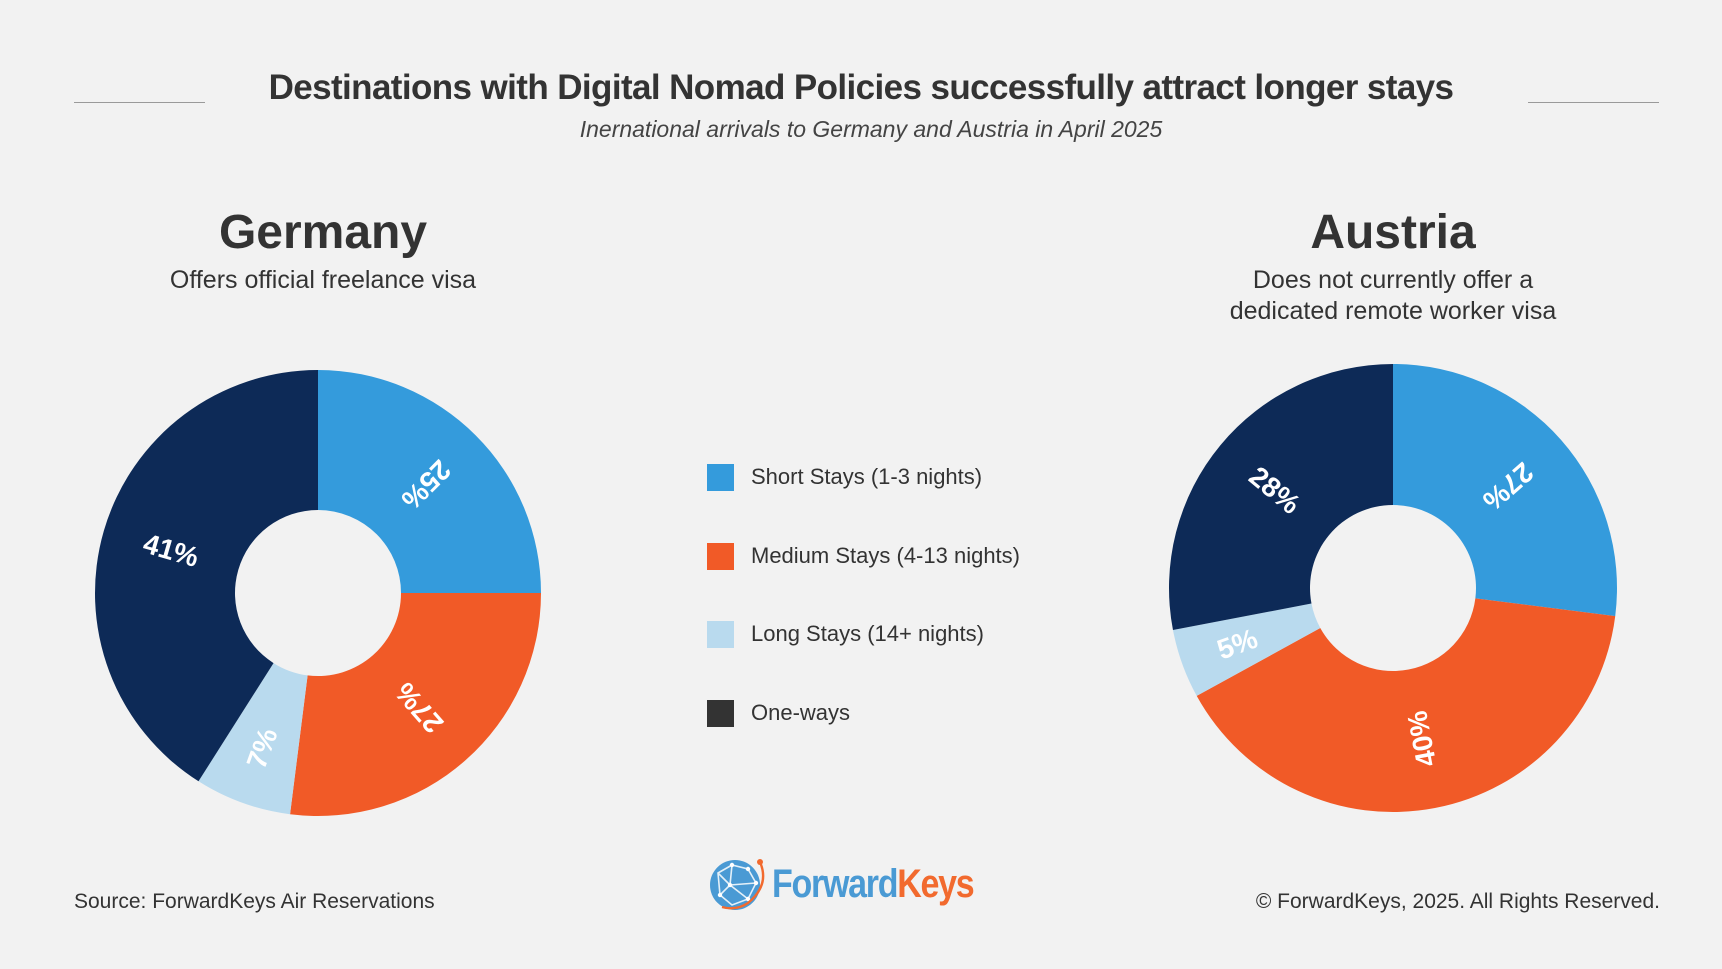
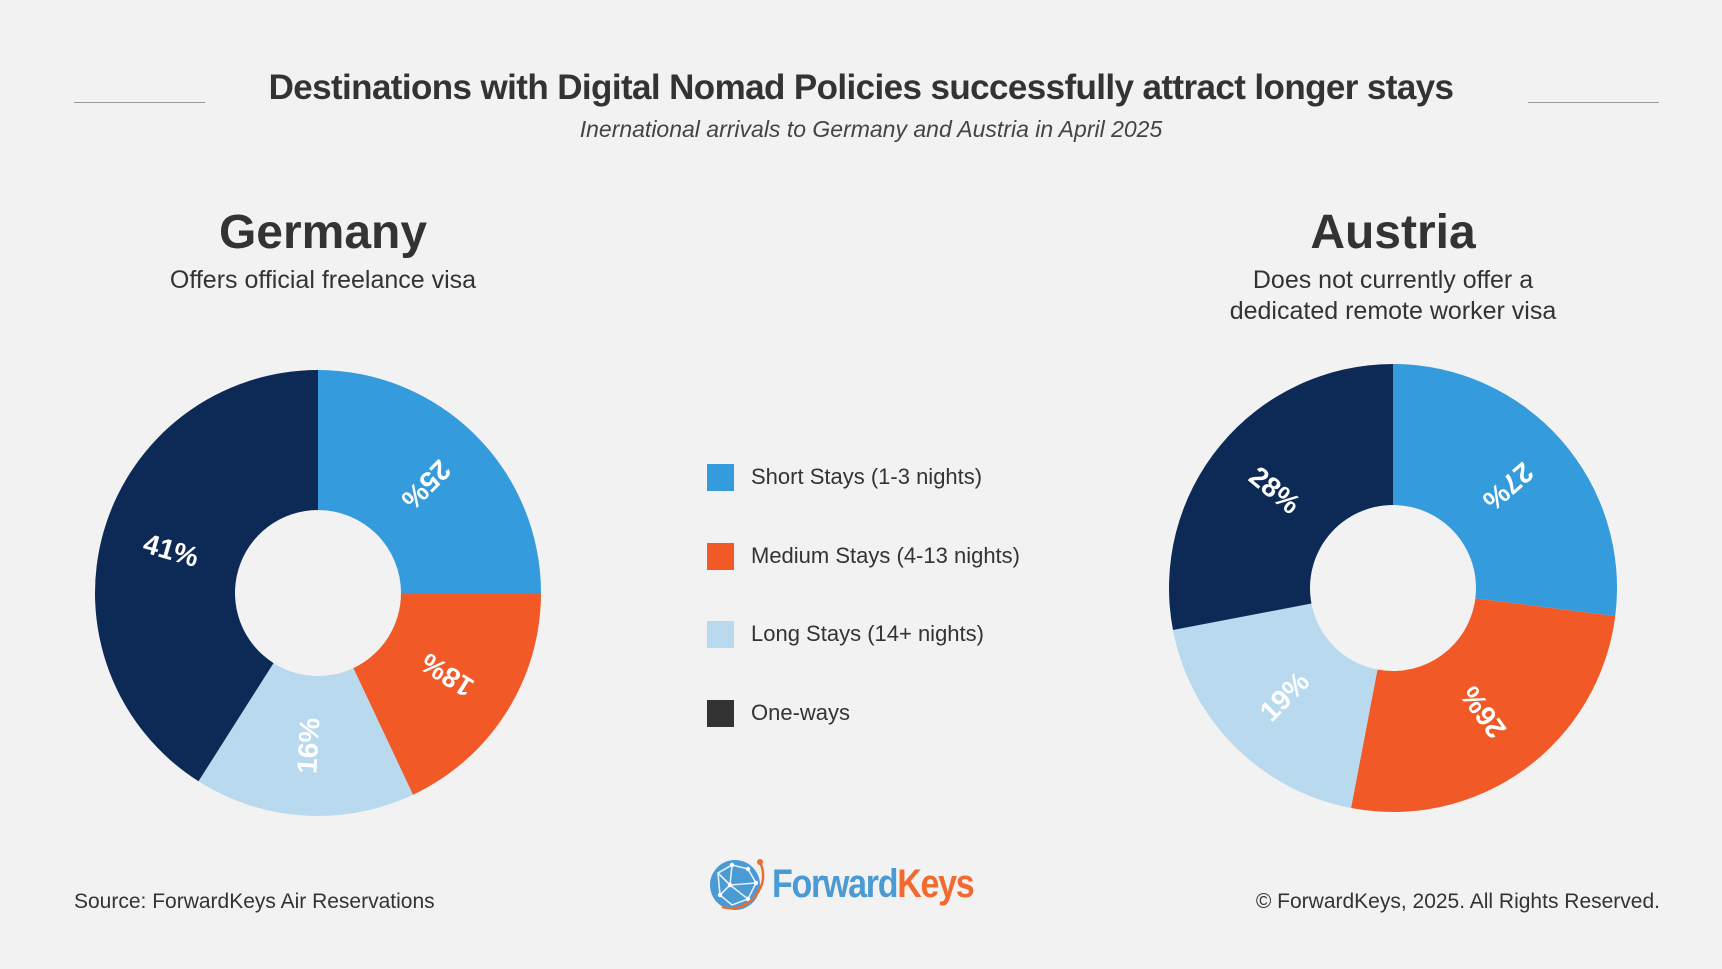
Germany/Medium Stays (4-13 nights): 27% -> 18%
Germany/Long Stays (14+ nights): 7% -> 16%
Austria/Medium Stays (4-13 nights): 40% -> 26%
Austria/Long Stays (14+ nights): 5% -> 19%
